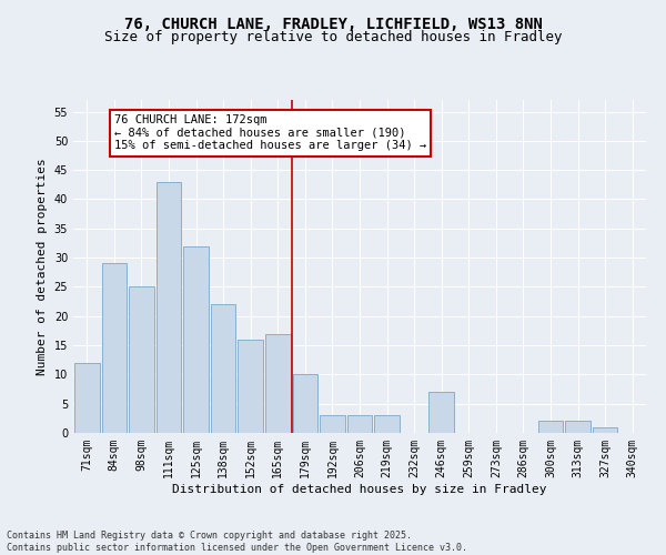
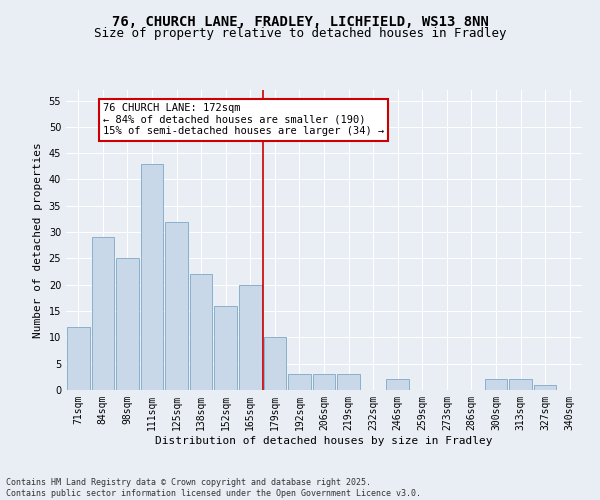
165sqm: 17 -> 20
246sqm: 7 -> 2
